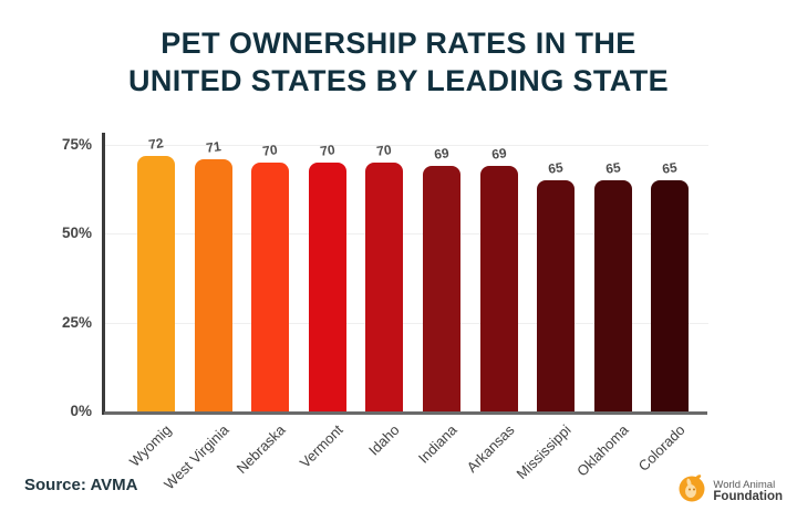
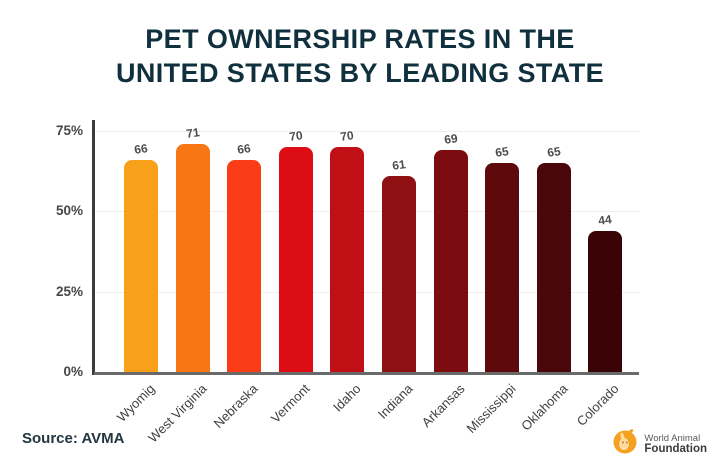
Wyomig: 72 -> 66
Nebraska: 70 -> 66
Indiana: 69 -> 61
Colorado: 65 -> 44
